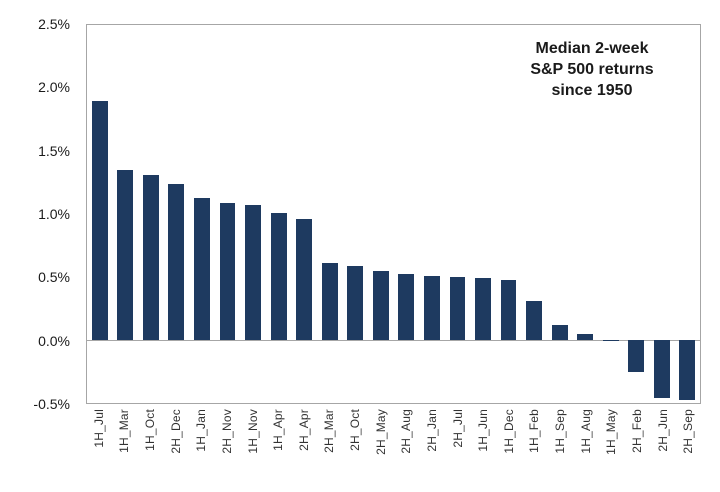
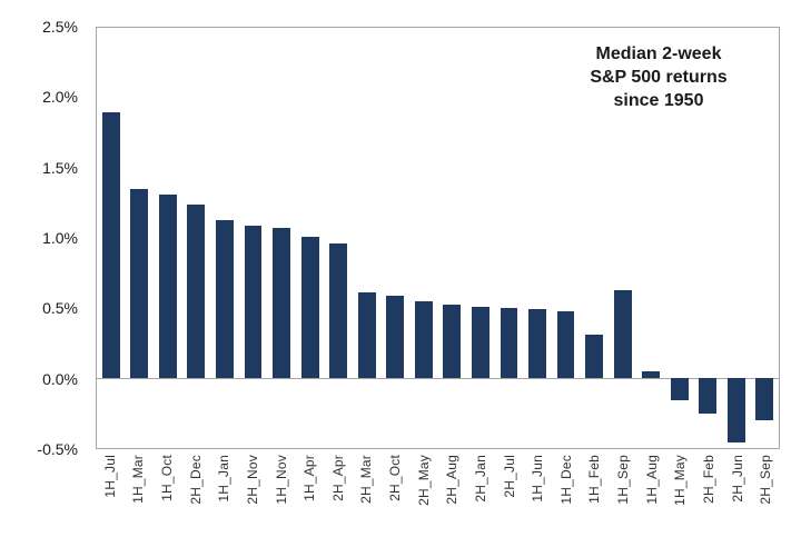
1H_Sep: 0.12% -> 0.63%
1H_May: -0.01% -> -0.16%
2H_Sep: -0.48% -> -0.30%
